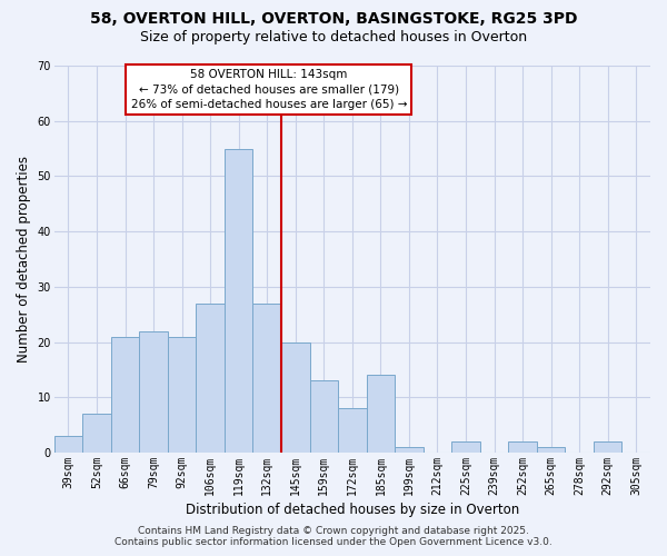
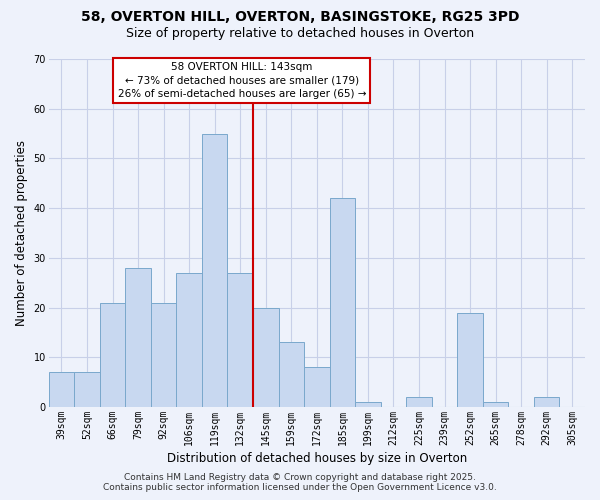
39sqm: 3 -> 7
79sqm: 22 -> 28
185sqm: 14 -> 42
252sqm: 2 -> 19
